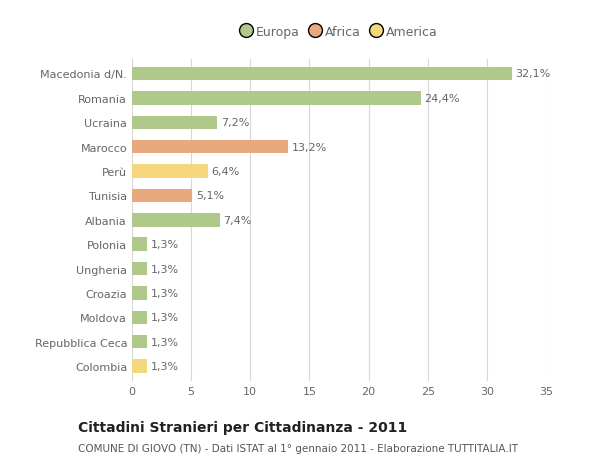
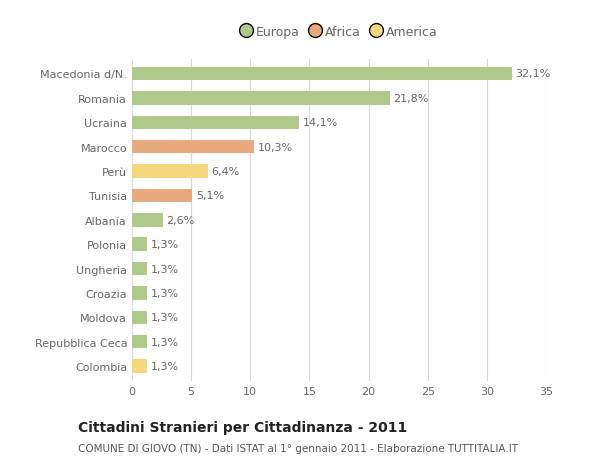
Romania: 24,4% -> 21,8%
Ucraina: 7,2% -> 14,1%
Marocco: 13,2% -> 10,3%
Albania: 7,4% -> 2,6%
